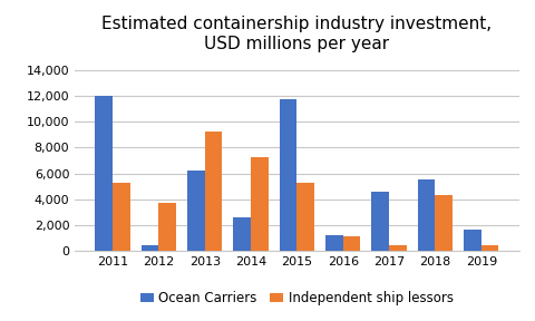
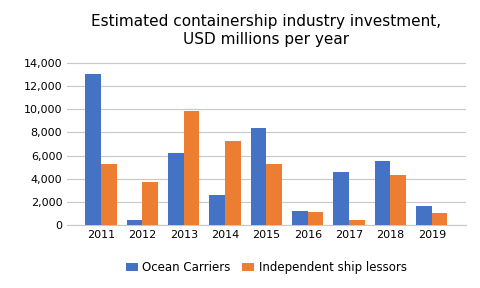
Ocean Carriers/2011: 12,000 -> 13,100
Independent ship lessors/2013: 9,300 -> 9,900
Ocean Carriers/2015: 11,800 -> 8,400
Independent ship lessors/2019: 400 -> 1,000
